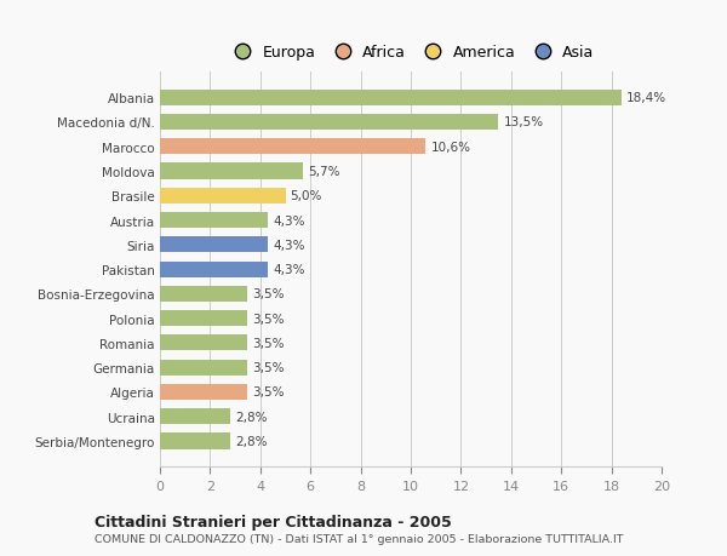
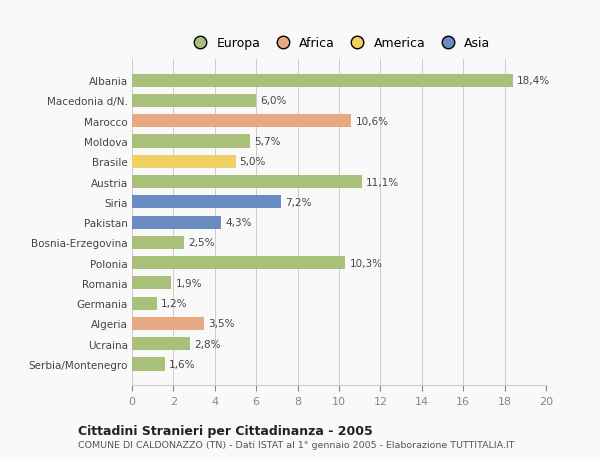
Macedonia d/N.: 13,5% -> 6,0%
Austria: 4,3% -> 11,1%
Siria: 4,3% -> 7,2%
Bosnia-Erzegovina: 3,5% -> 2,5%
Polonia: 3,5% -> 10,3%
Romania: 3,5% -> 1,9%
Germania: 3,5% -> 1,2%
Serbia/Montenegro: 2,8% -> 1,6%
